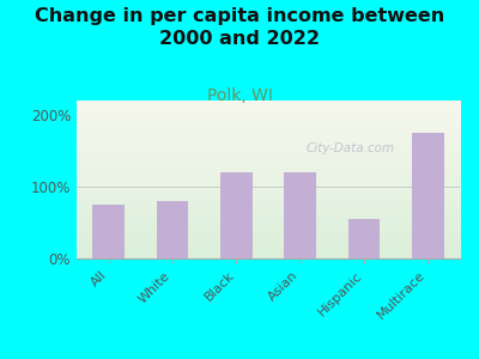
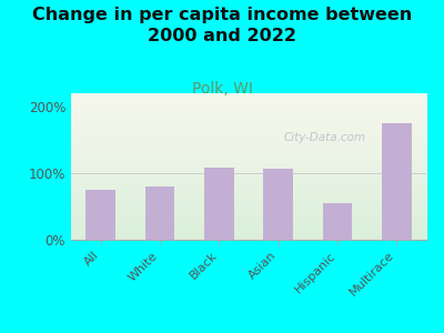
Black: 120% -> 108%
Asian: 120% -> 106%
